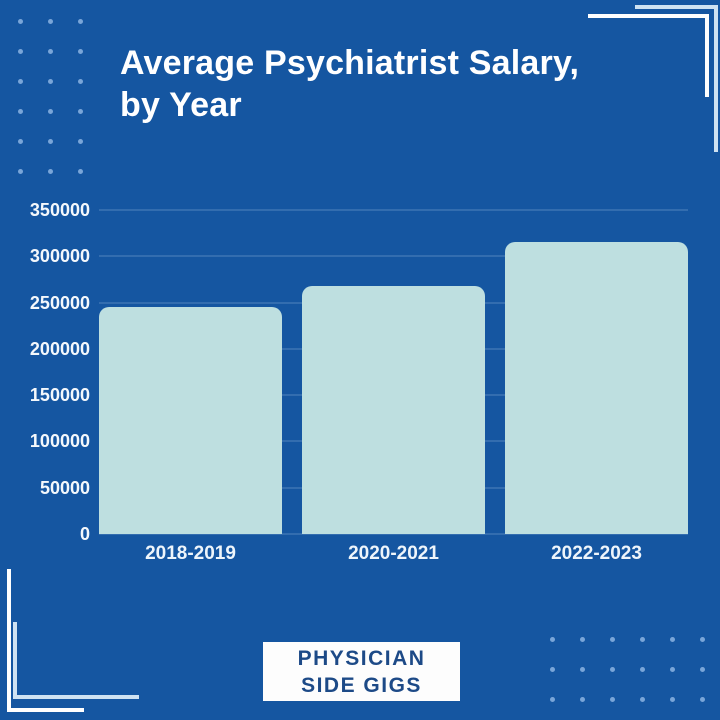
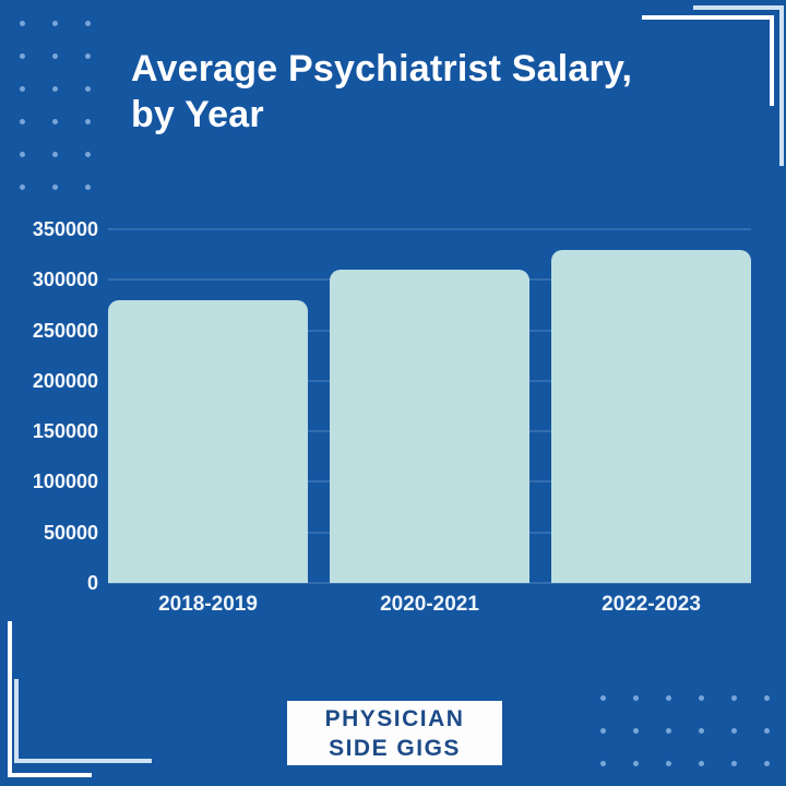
2018-2019: 240000 -> 280000
2020-2021: 270000 -> 310000
2022-2023: 320000 -> 330000
